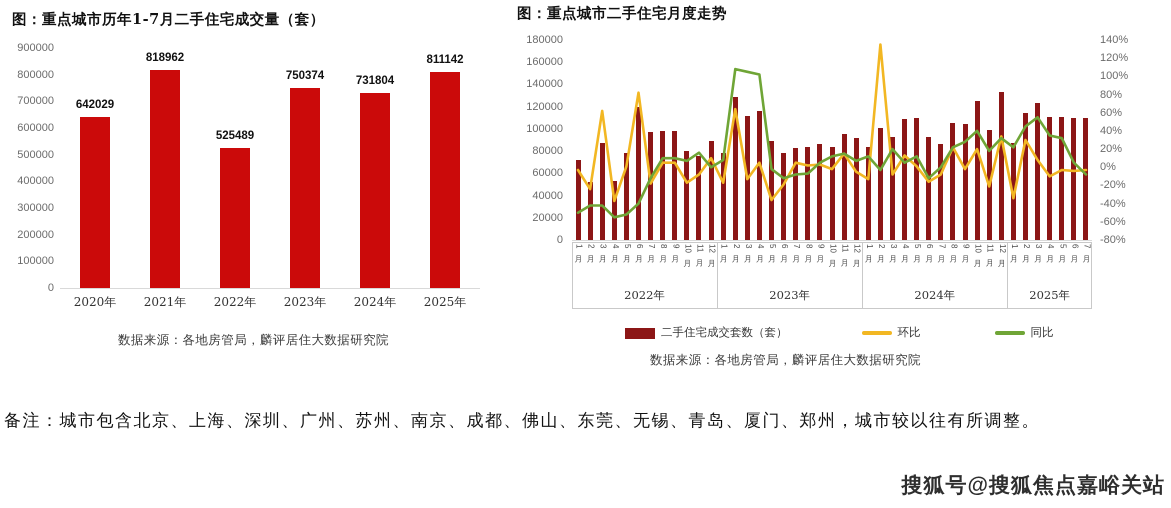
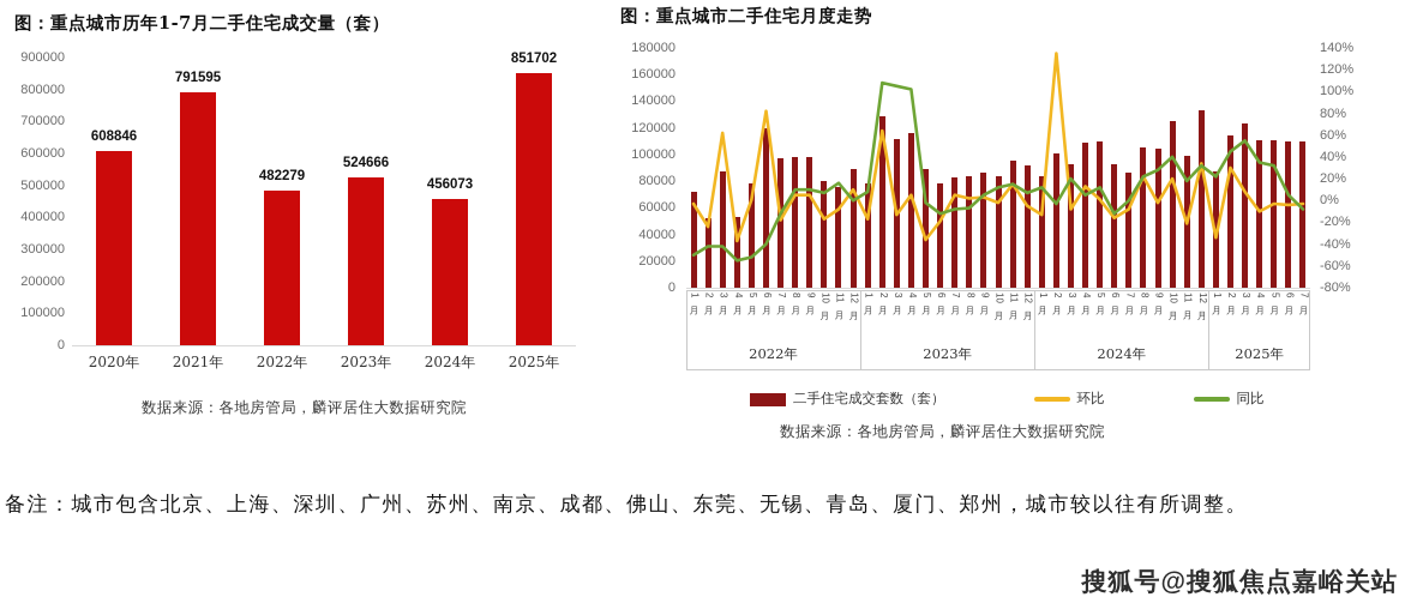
图：重点城市历年1-7月二手住宅成交量（套）/2020年: 642029 -> 608846
图：重点城市历年1-7月二手住宅成交量（套）/2021年: 818962 -> 791595
图：重点城市历年1-7月二手住宅成交量（套）/2022年: 525489 -> 482279
图：重点城市历年1-7月二手住宅成交量（套）/2023年: 750374 -> 524666
图：重点城市历年1-7月二手住宅成交量（套）/2024年: 731804 -> 456073
图：重点城市历年1-7月二手住宅成交量（套）/2025年: 811142 -> 851702
